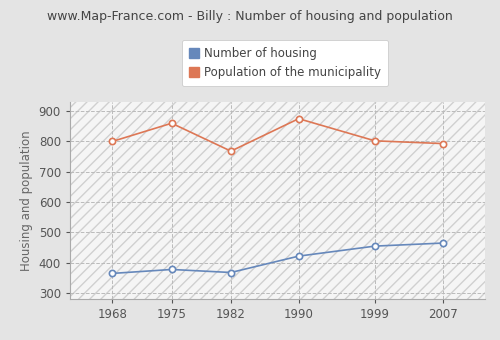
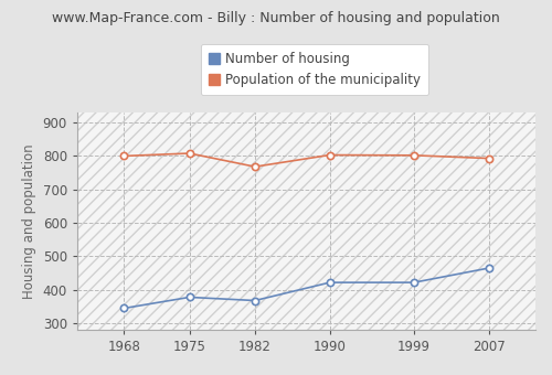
Number of housing/1968: 365 -> 345
Population of the municipality/1975: 860 -> 808
Population of the municipality/1990: 875 -> 803
Number of housing/1999: 455 -> 422
